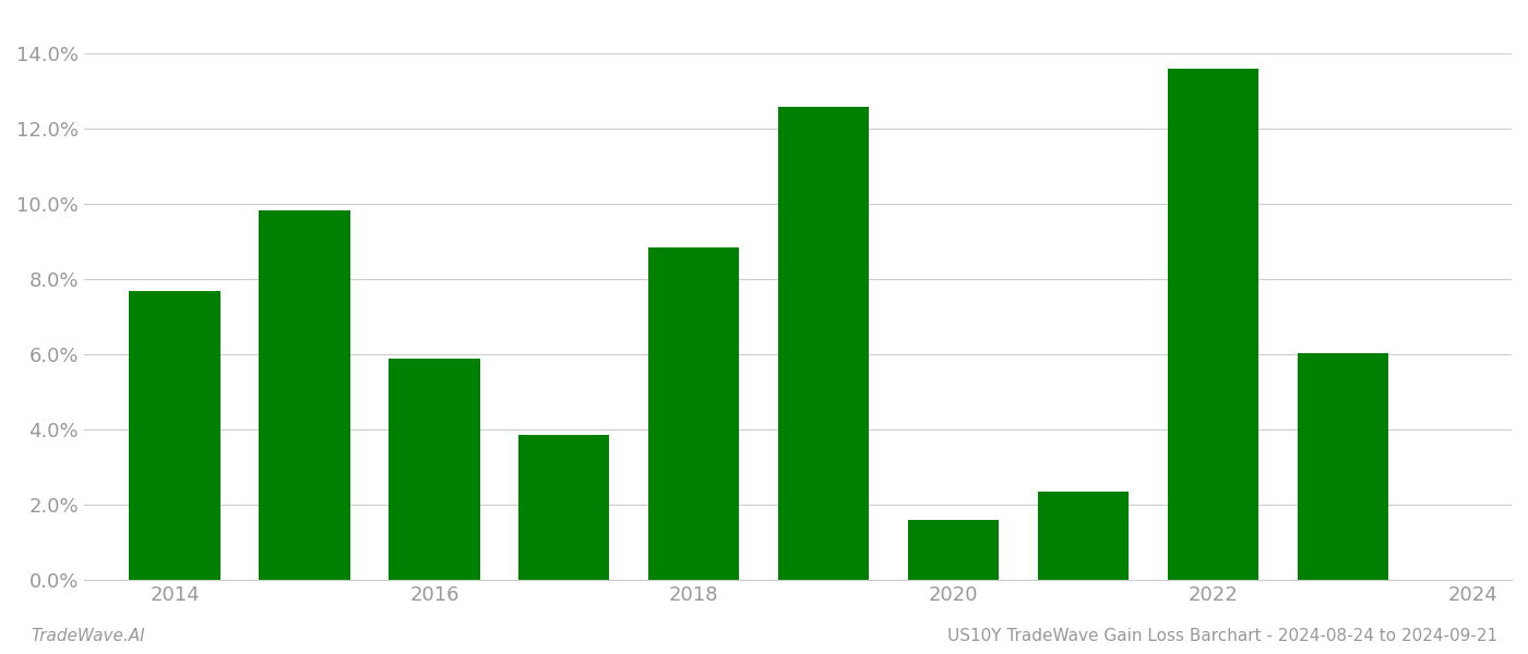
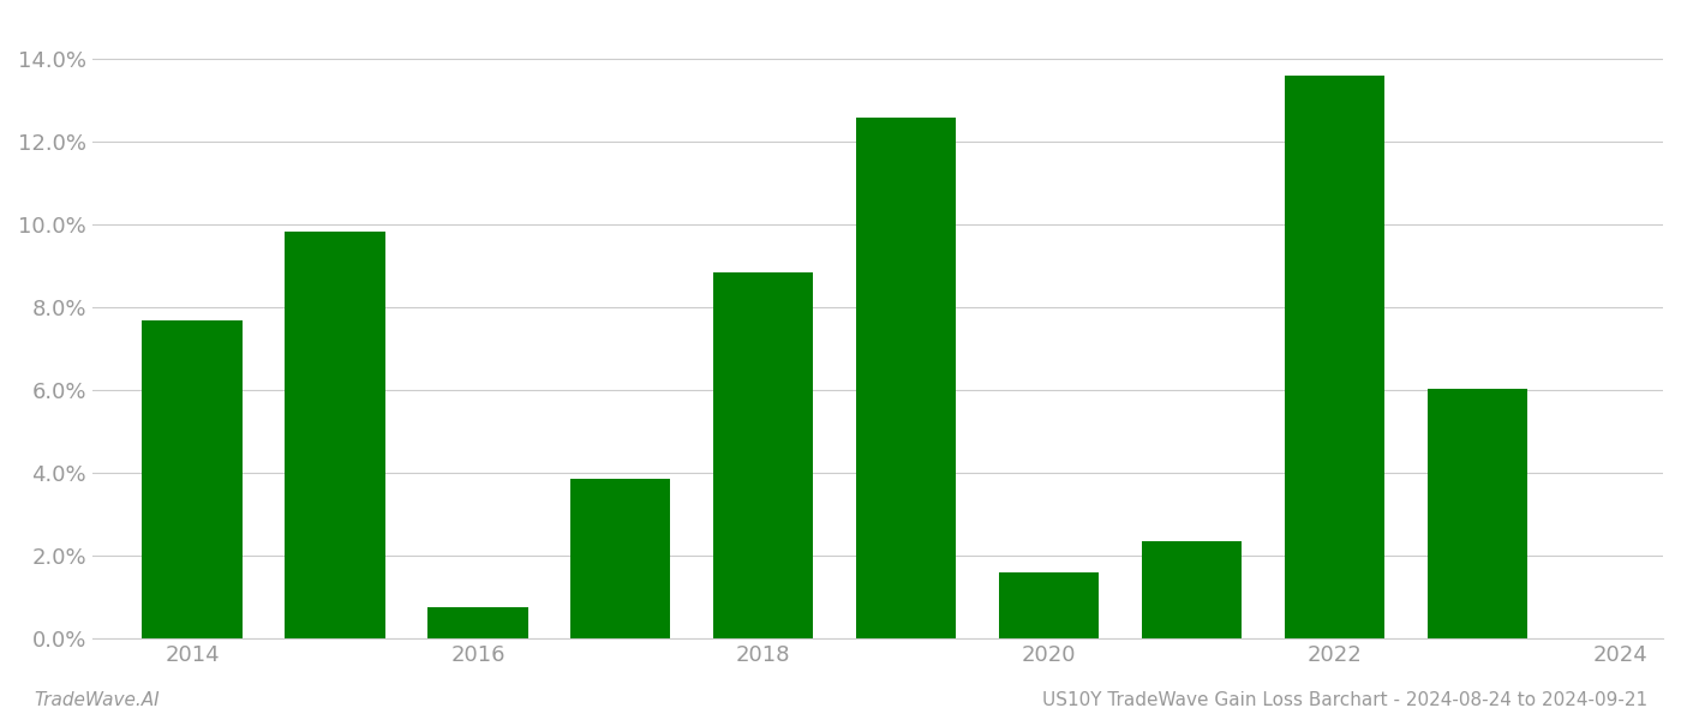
2016: 5.90% -> 0.75%
